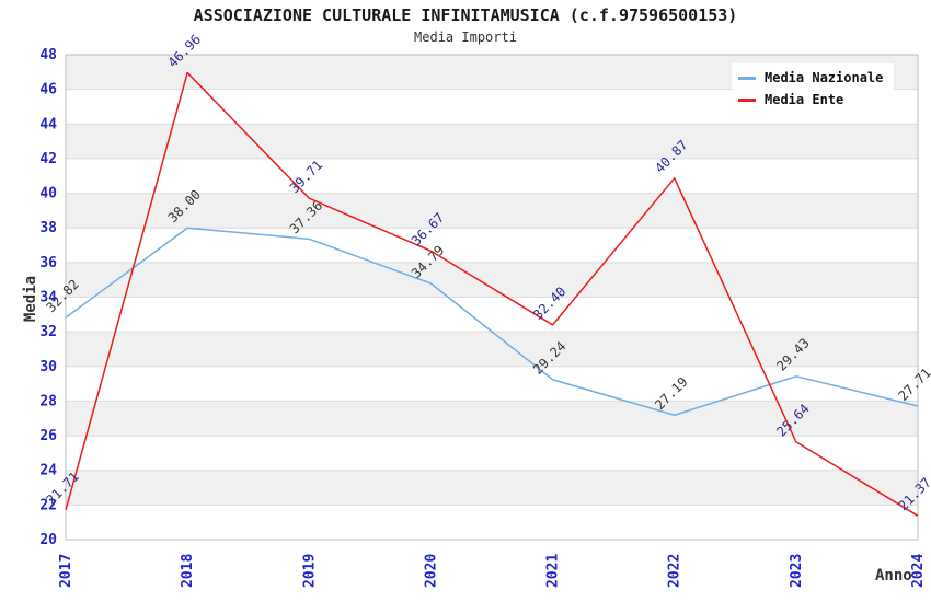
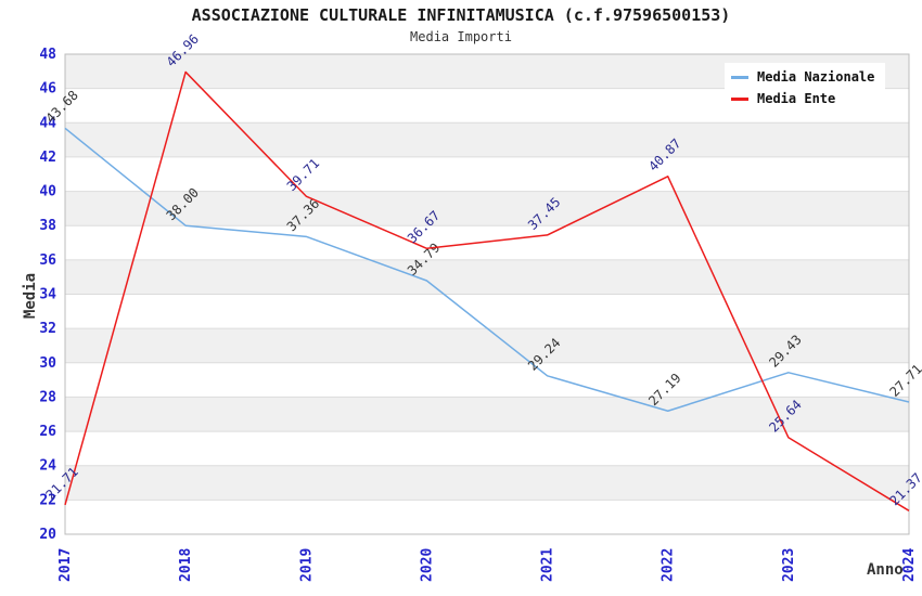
Media Nazionale/2017: 32.82 -> 43.68
Media Ente/2021: 32.40 -> 37.45
